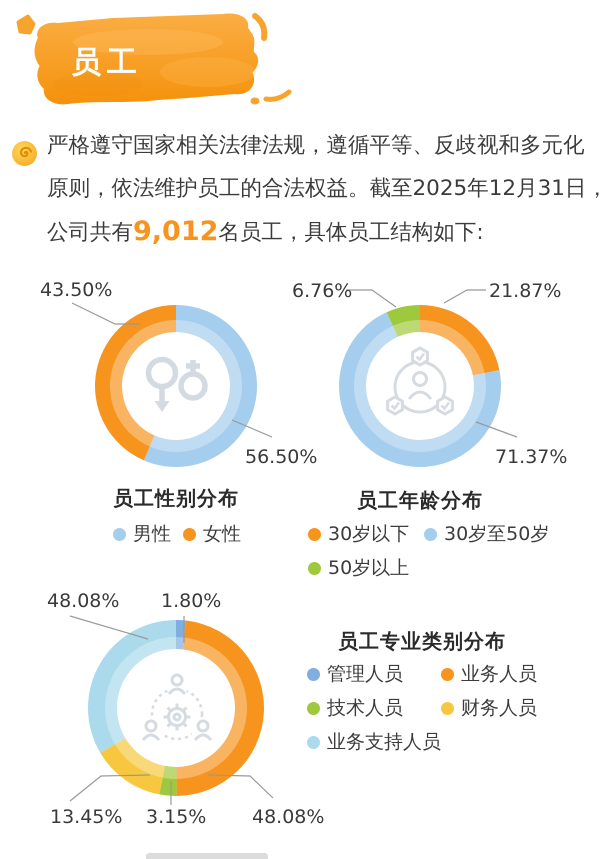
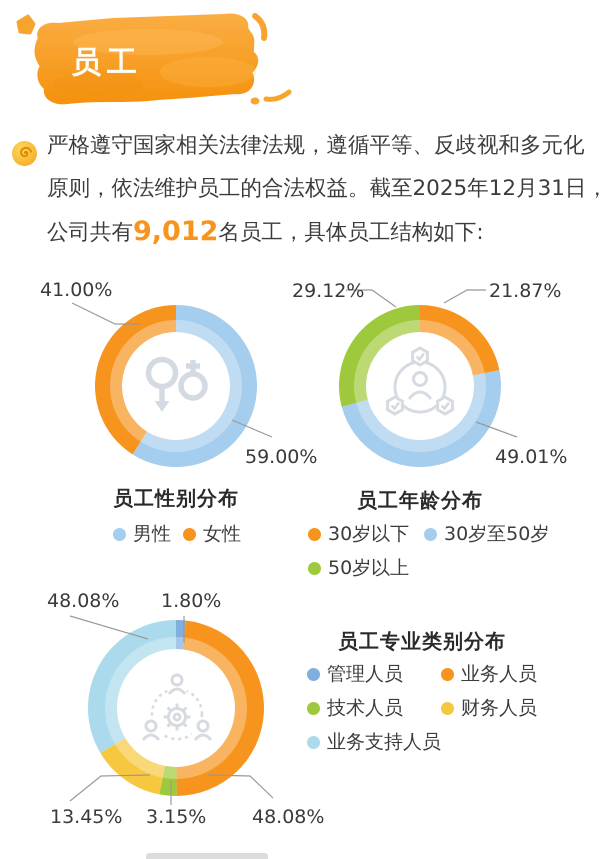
员工性别分布/男性: 56.50% -> 59.00%
员工性别分布/女性: 43.50% -> 41.00%
员工年龄分布/30岁至50岁: 71.37% -> 49.01%
员工年龄分布/50岁以上: 6.76% -> 29.12%
